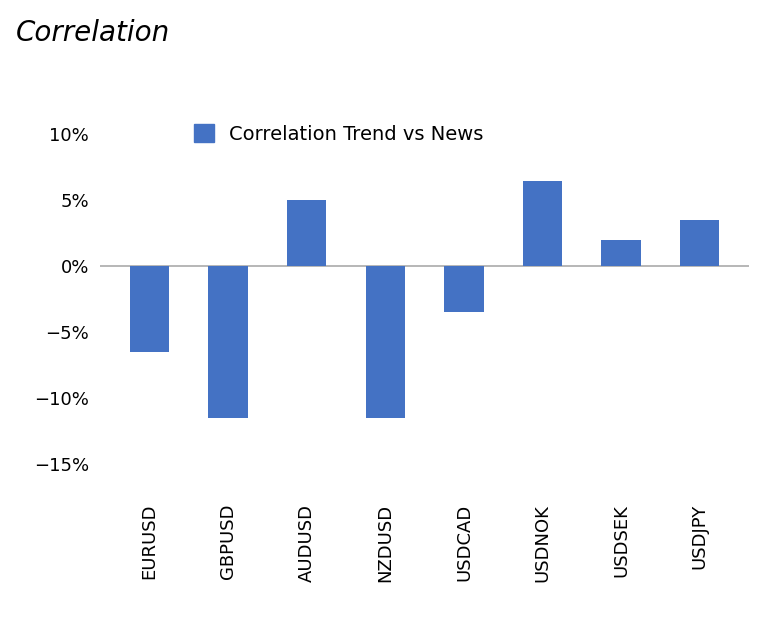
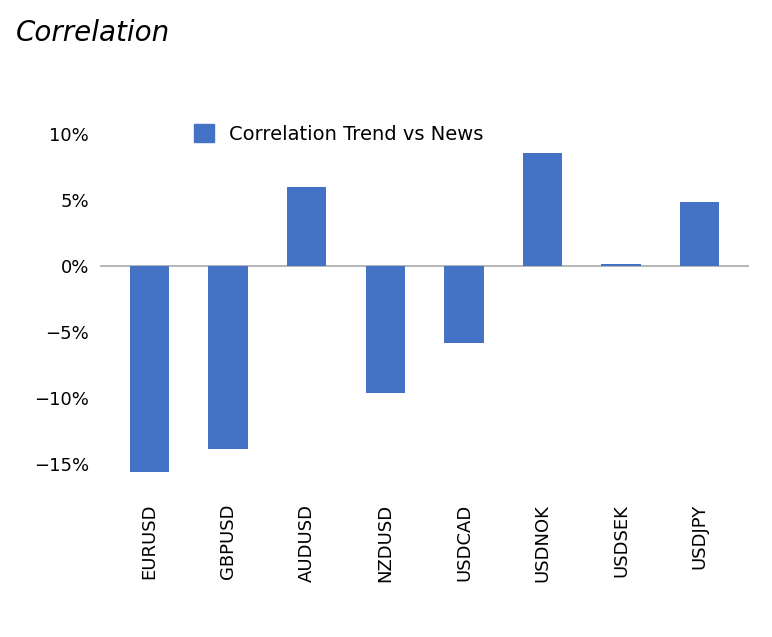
EURUSD: -6.5% -> -15.6%
GBPUSD: -11.5% -> -13.9%
AUDUSD: 5.0% -> 6.0%
NZDUSD: -11.5% -> -9.6%
USDCAD: -3.5% -> -5.8%
USDNOK: 6.5% -> 8.6%
USDSEK: 2.0% -> 0.2%
USDJPY: 3.5% -> 4.9%
